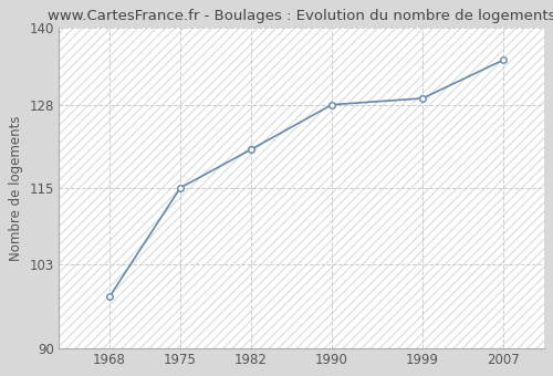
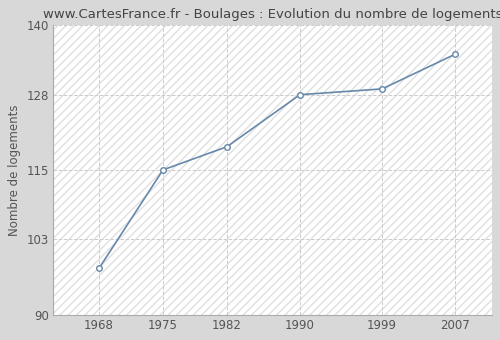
1982: 121 -> 119
